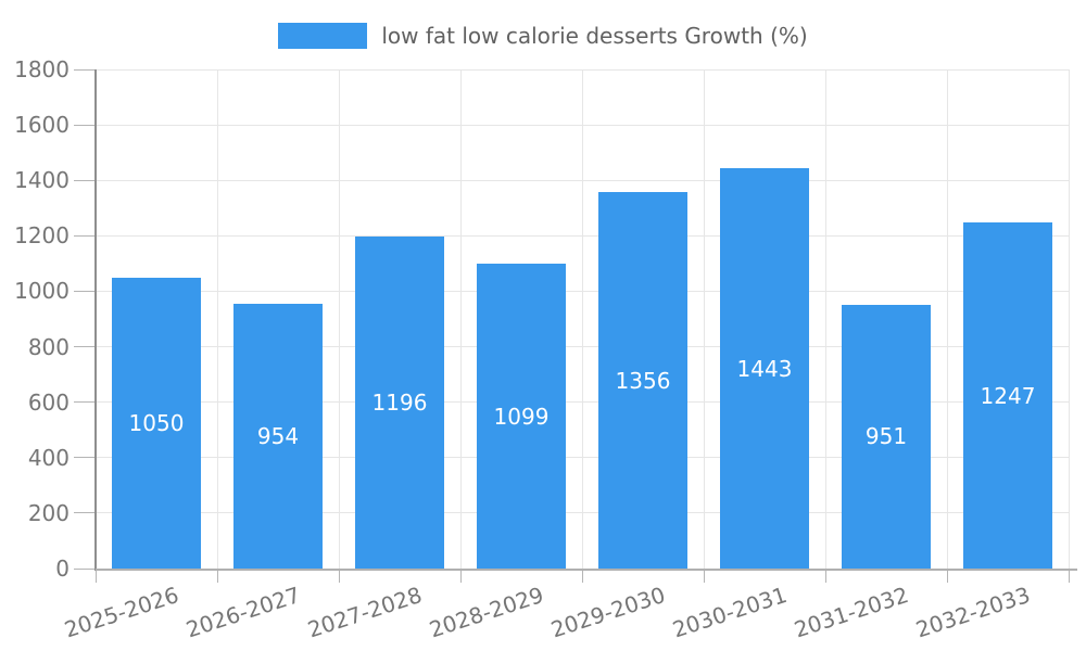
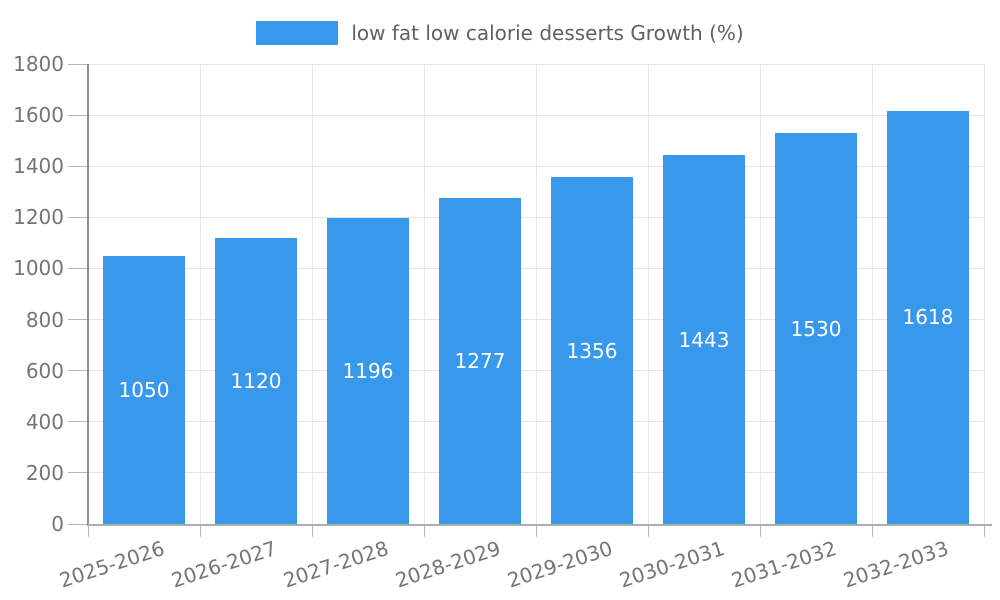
2026-2027: 954 -> 1120
2028-2029: 1099 -> 1277
2031-2032: 951 -> 1530
2032-2033: 1247 -> 1618
